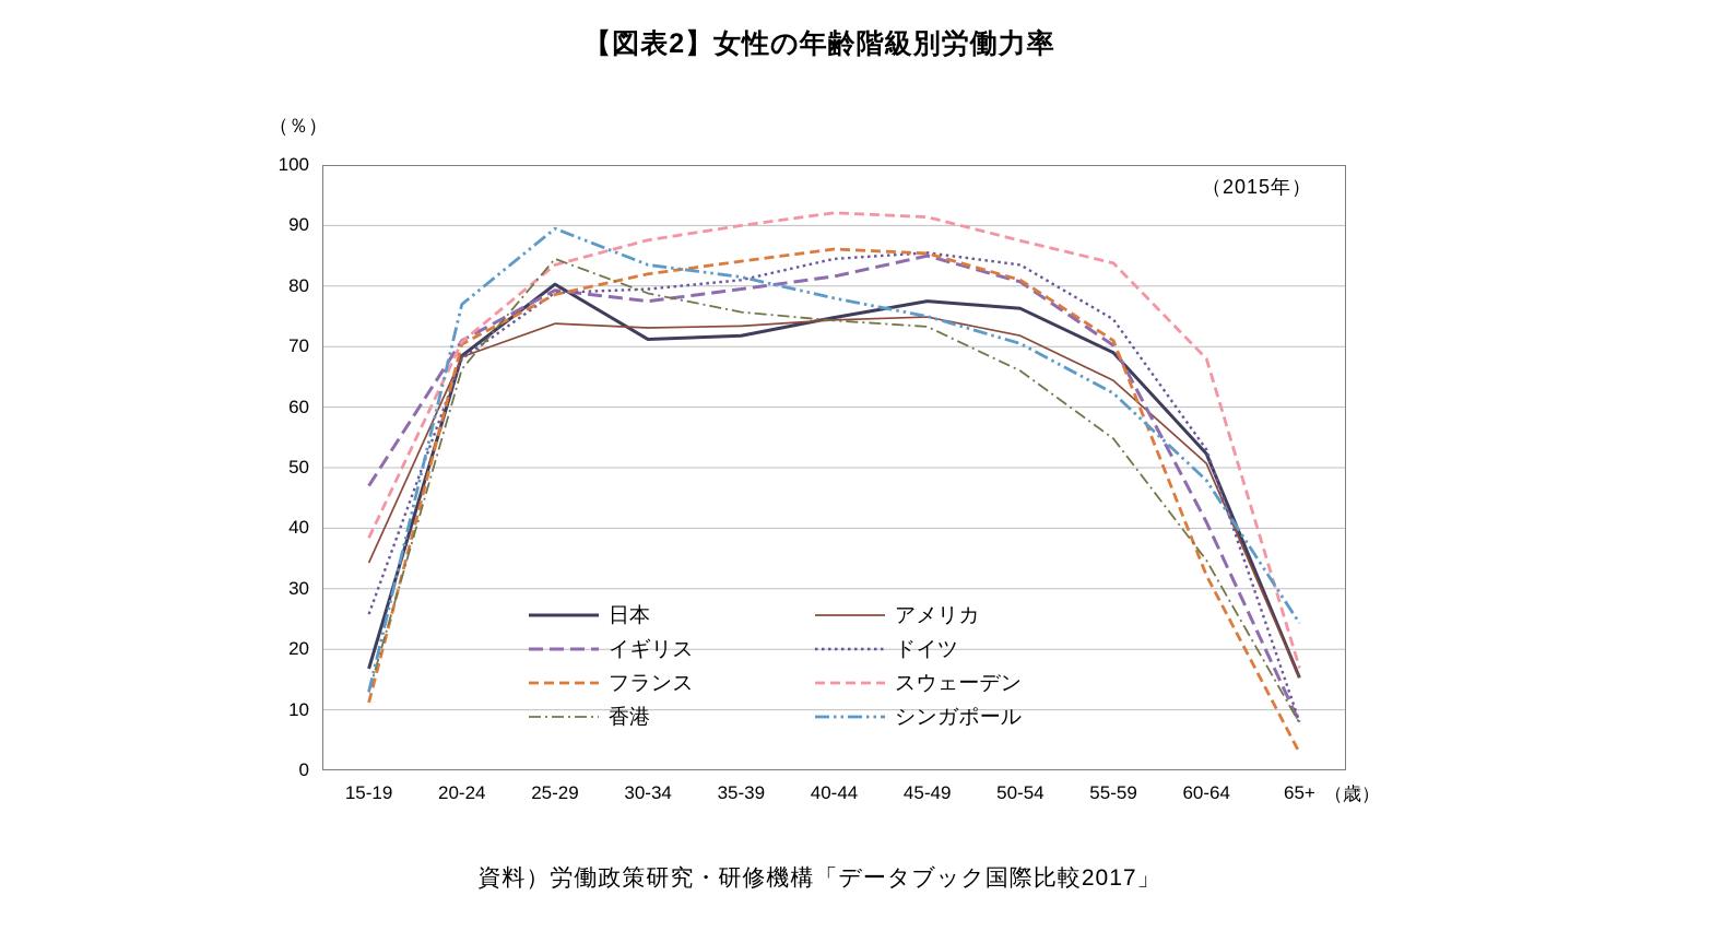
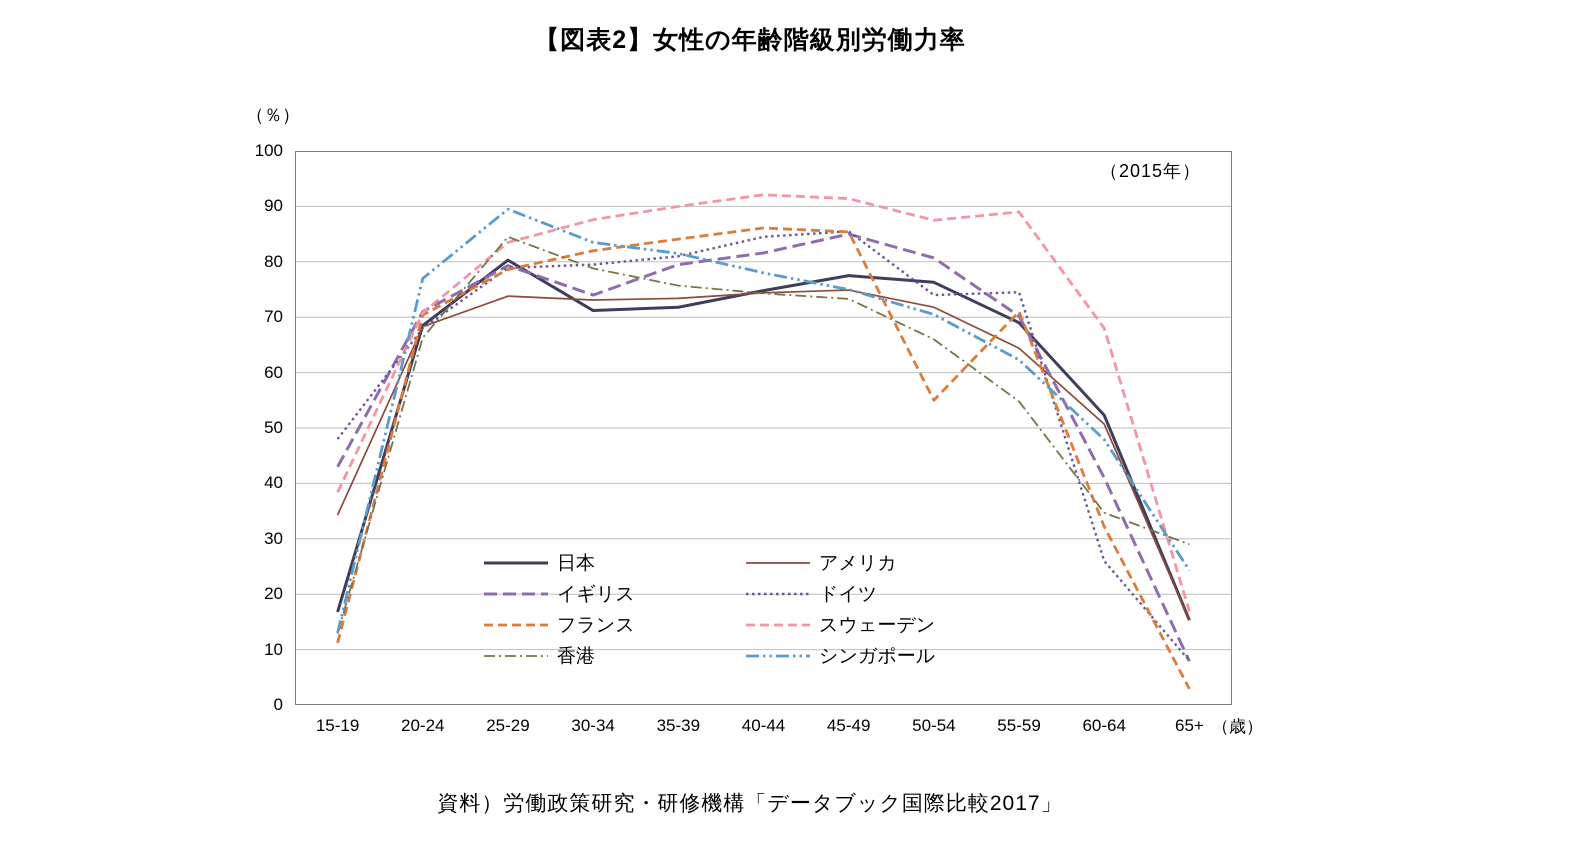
イギリス/15-19: 47 -> 43
ドイツ/15-19: 26 -> 48
イギリス/30-34: 78 -> 74
ドイツ/50-54: 84 -> 74
フランス/50-54: 81 -> 55
スウェーデン/55-59: 84 -> 89
ドイツ/60-64: 53 -> 26
香港/65+: 8 -> 29
